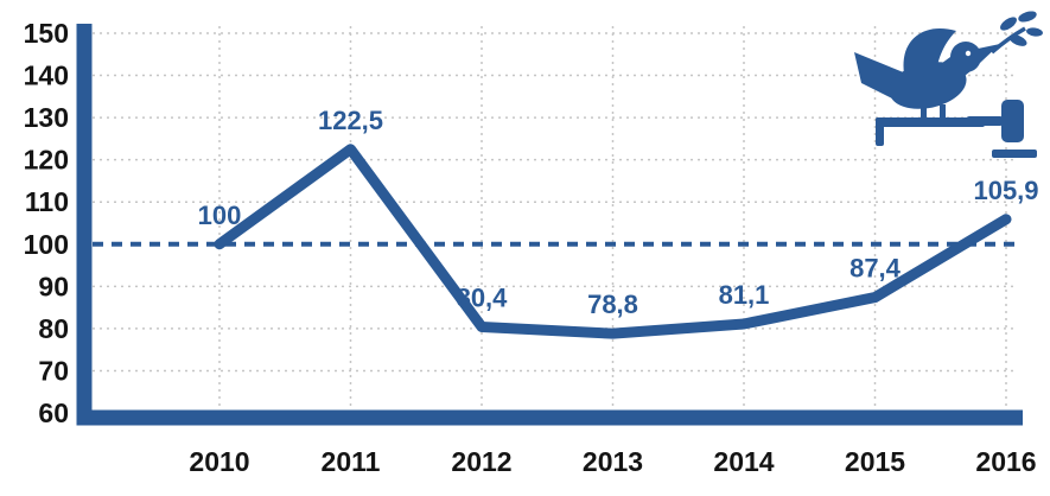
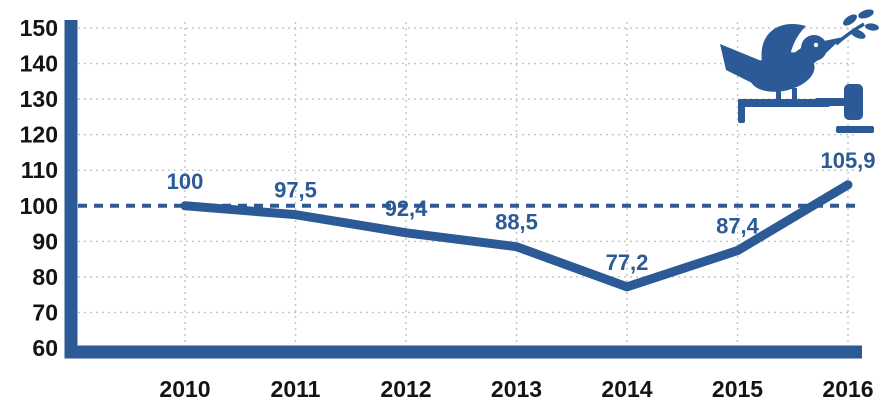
2011: 122,5 -> 97,5
2012: 80,4 -> 92,4
2013: 78,8 -> 88,5
2014: 81,1 -> 77,2
